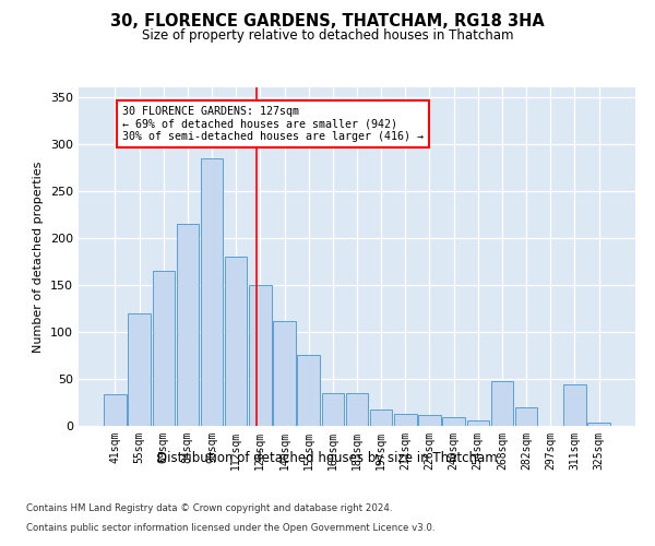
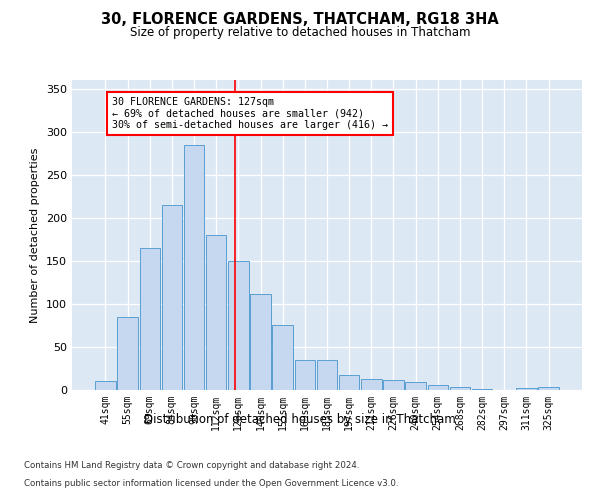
41sqm: 34 -> 10
55sqm: 120 -> 85
268sqm: 48 -> 4
282sqm: 20 -> 1
311sqm: 44 -> 2
